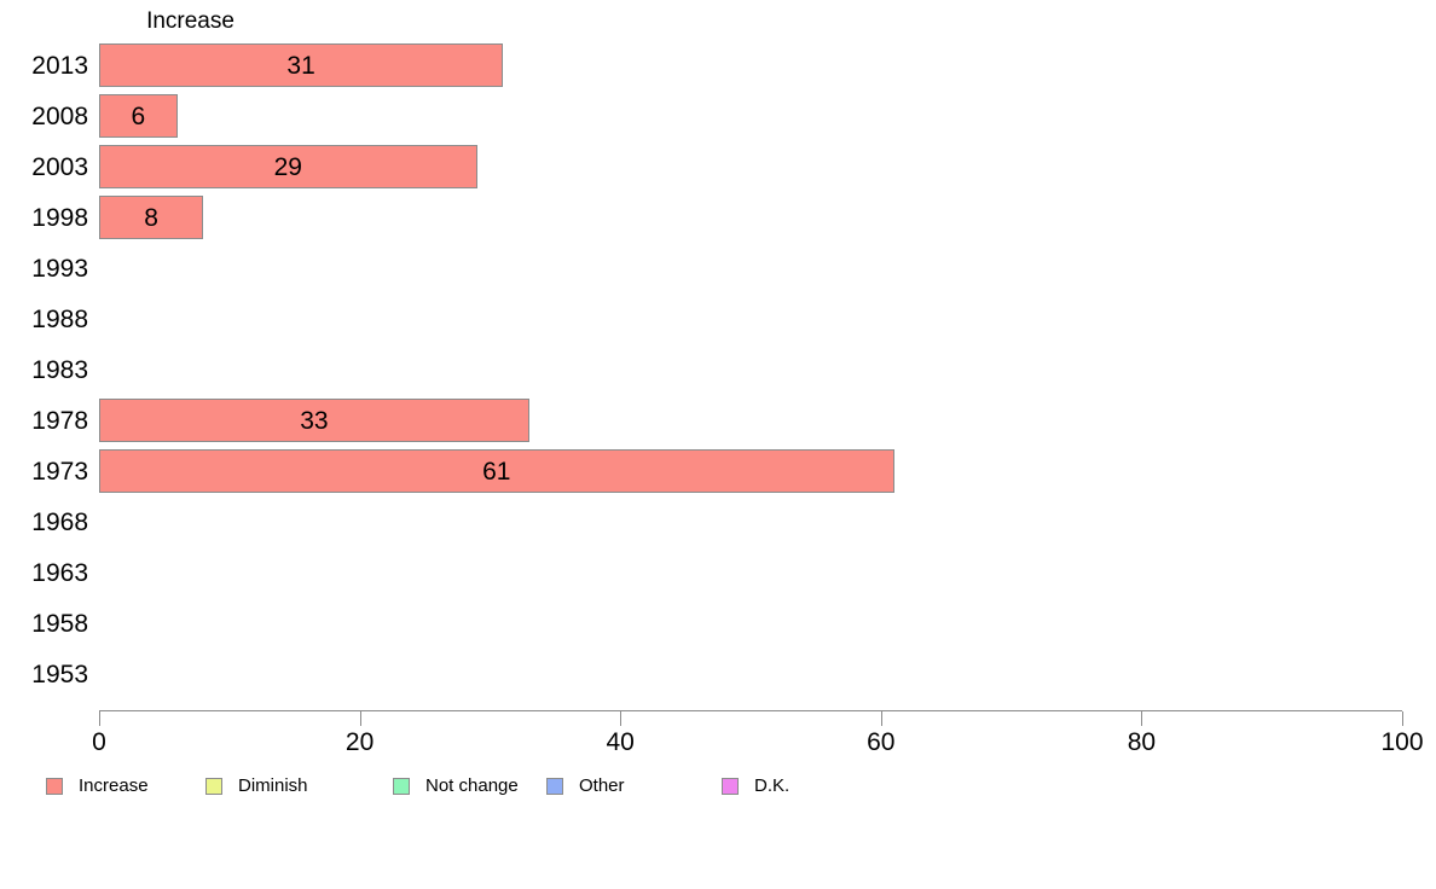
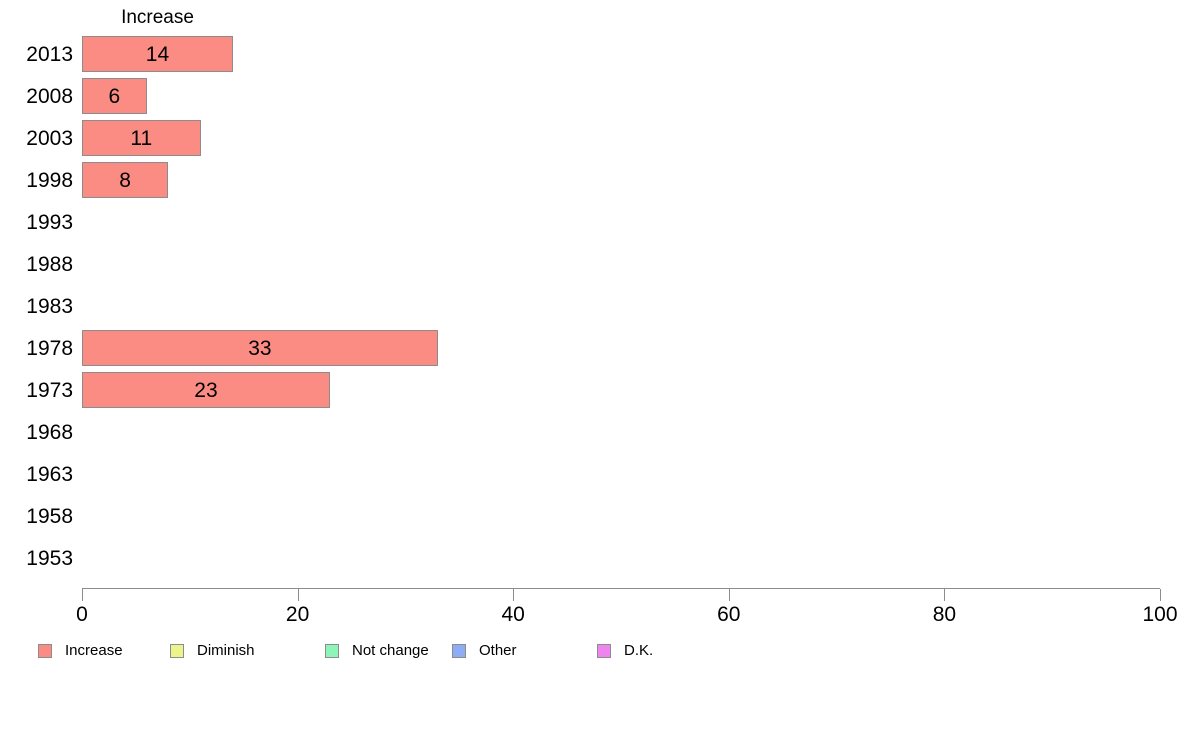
2013: 31 -> 14
2003: 29 -> 11
1973: 61 -> 23
